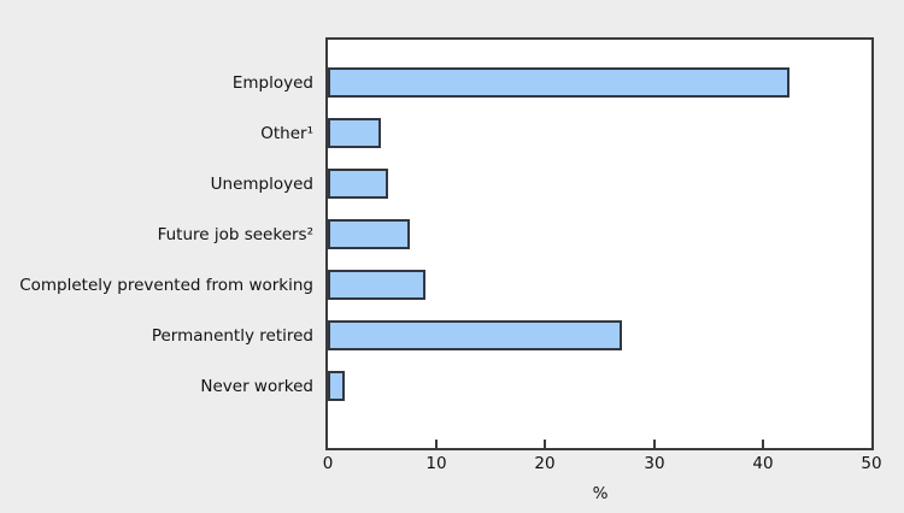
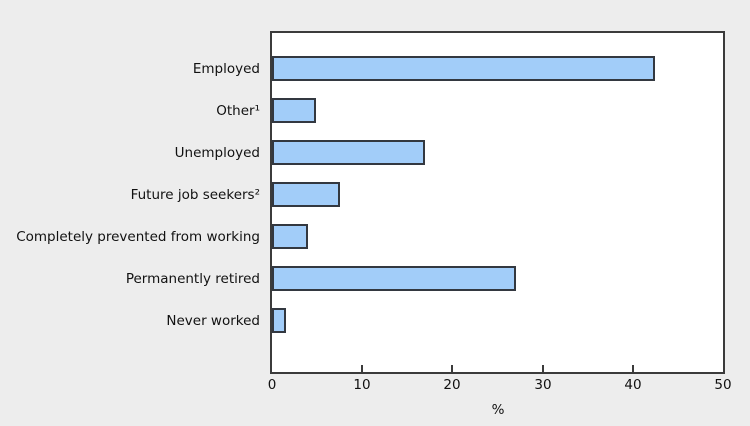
Unemployed: 6 -> 17
Completely prevented from working: 9 -> 4
